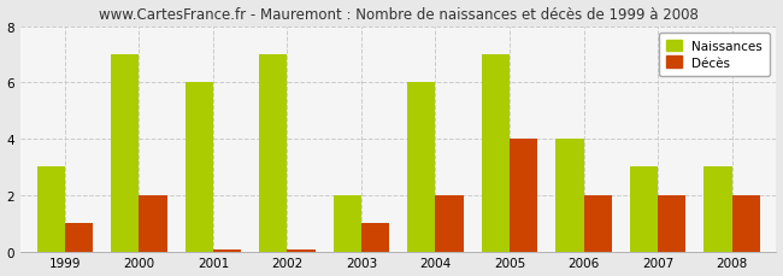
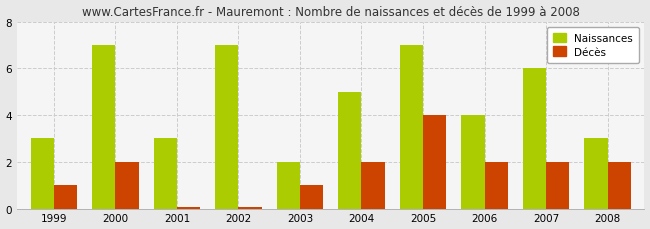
Naissances/2001: 6 -> 3
Naissances/2004: 6 -> 5
Naissances/2007: 3 -> 6
